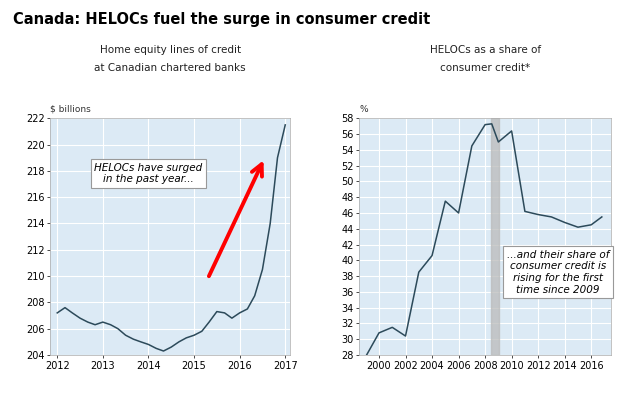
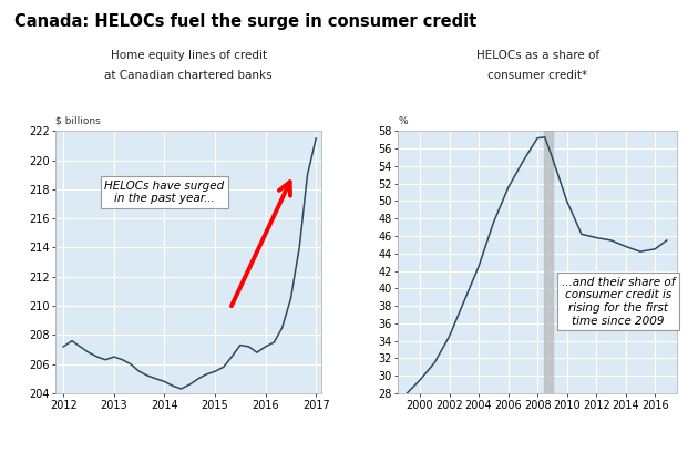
2000: 30.8 -> 29.5
2002: 30.4 -> 34.5
2004: 40.6 -> 42.5
2006: 46.0 -> 51.5
2010: 56.4 -> 50.0
